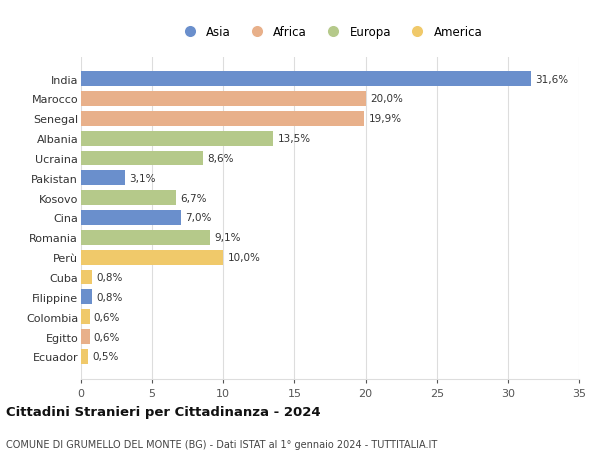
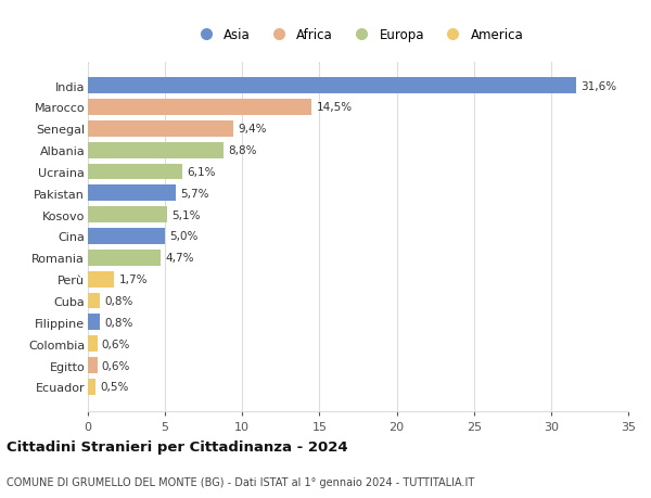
Marocco: 20,0% -> 14,5%
Senegal: 19,9% -> 9,4%
Albania: 13,5% -> 8,8%
Ucraina: 8,6% -> 6,1%
Pakistan: 3,1% -> 5,7%
Kosovo: 6,7% -> 5,1%
Cina: 7,0% -> 5,0%
Romania: 9,1% -> 4,7%
Perù: 10,0% -> 1,7%
